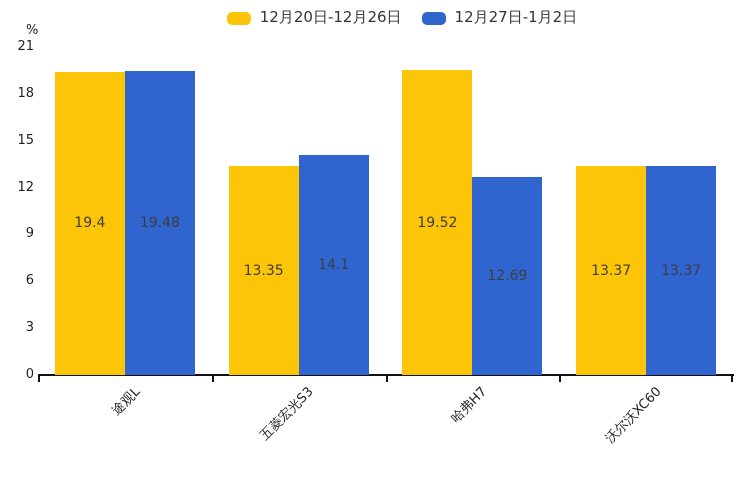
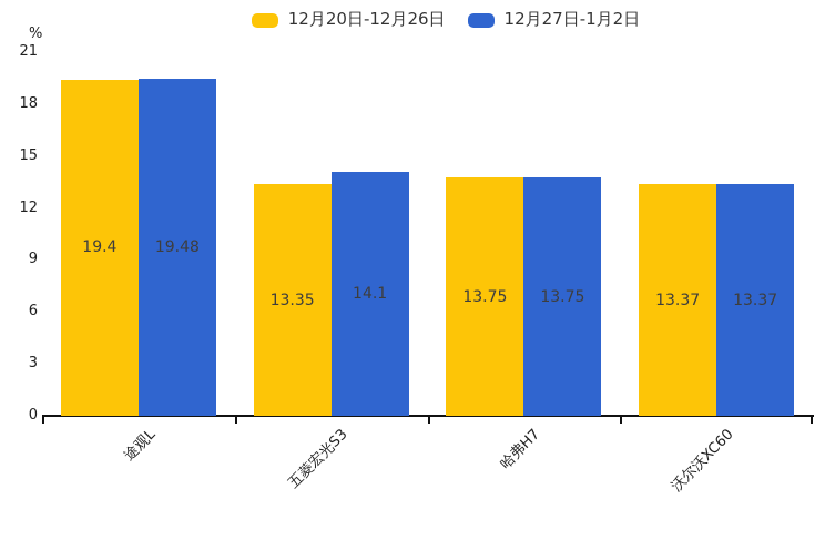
12月20日-12月26日/哈弗H7: 19.52 -> 13.75
12月27日-1月2日/哈弗H7: 12.69 -> 13.75
